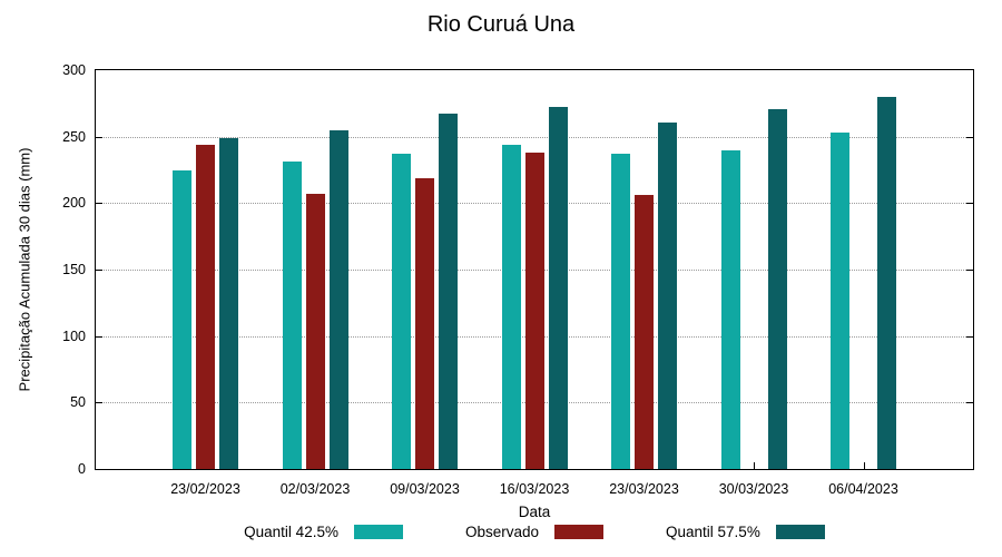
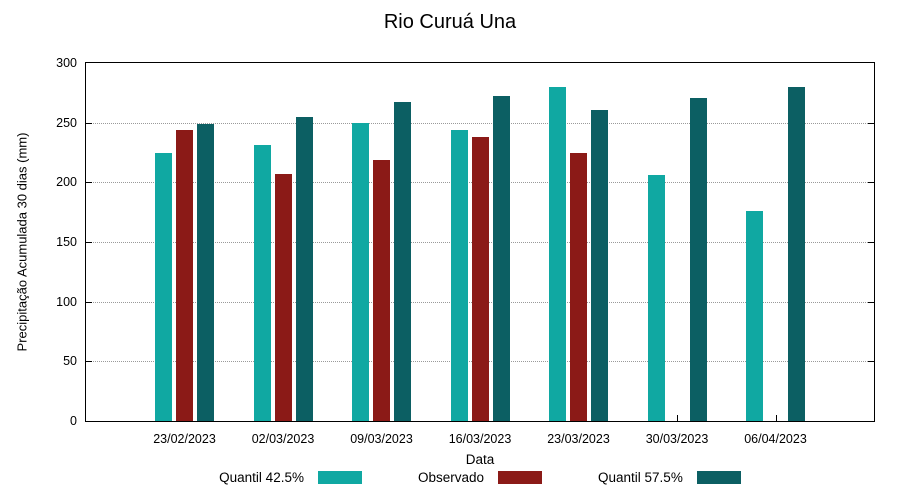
Quantil 42.5%/09/03/2023: 237 -> 250
Quantil 42.5%/23/03/2023: 237 -> 280
Observado/23/03/2023: 206 -> 225
Quantil 42.5%/30/03/2023: 240 -> 206
Quantil 42.5%/06/04/2023: 253 -> 176
